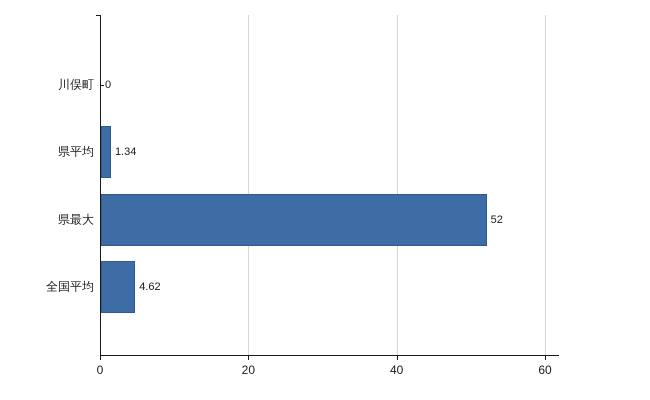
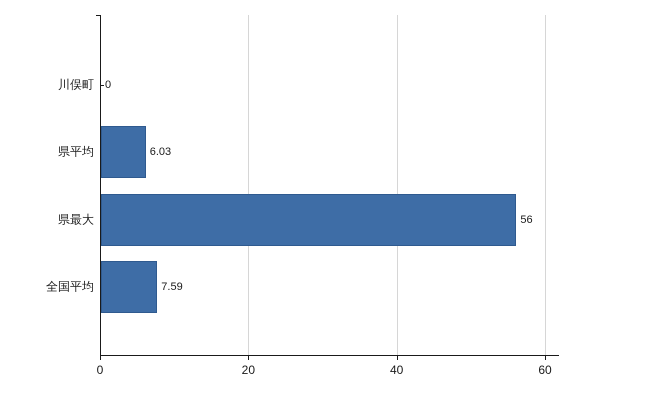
県平均: 1.34 -> 6.03
県最大: 52 -> 56
全国平均: 4.62 -> 7.59
